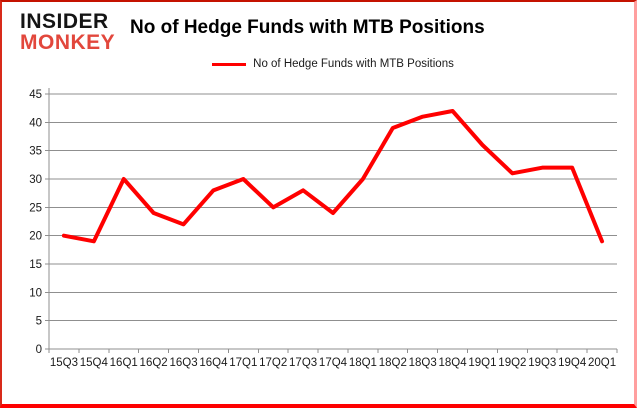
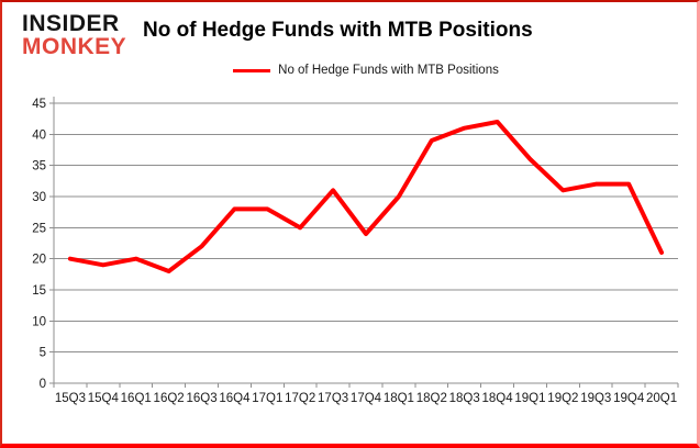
16Q1: 30 -> 20
16Q2: 24 -> 18
17Q1: 30 -> 28
17Q3: 28 -> 31
20Q1: 19 -> 21
